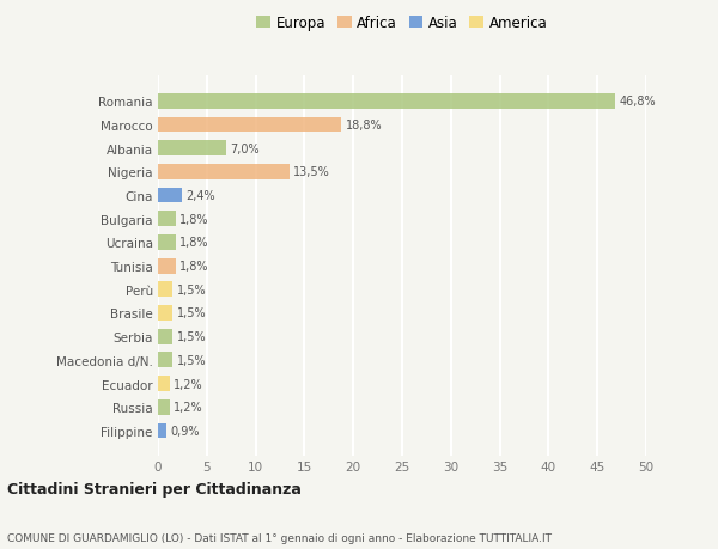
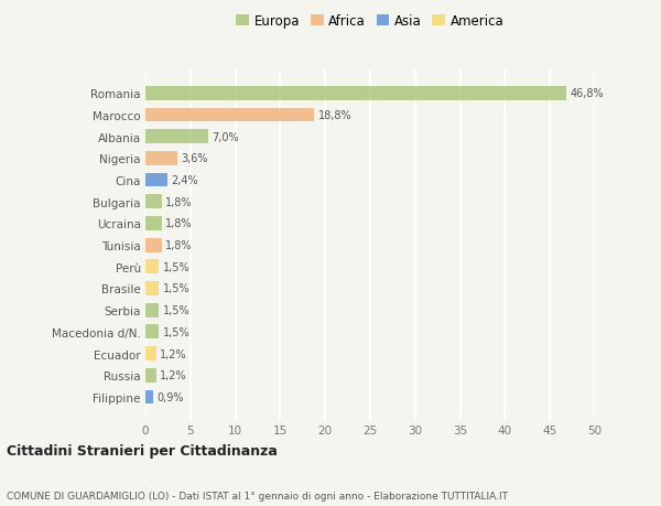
Nigeria: 13,5% -> 3,6%
